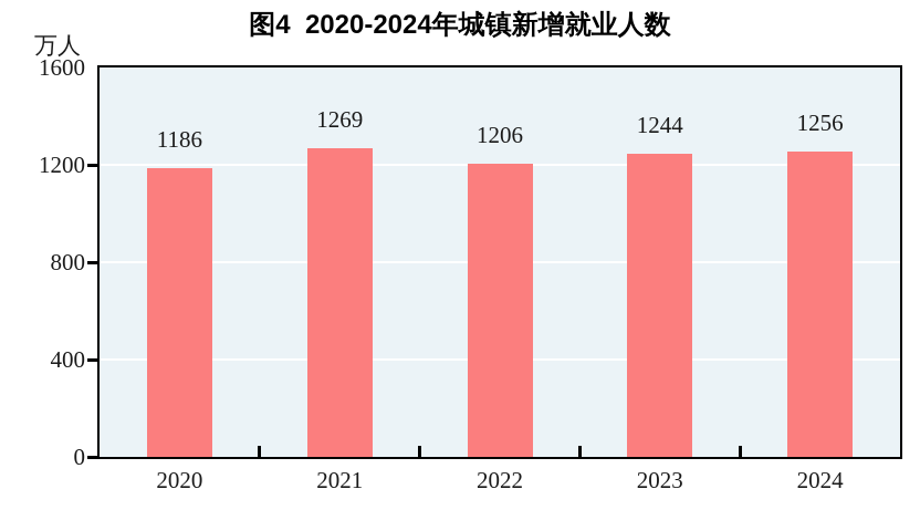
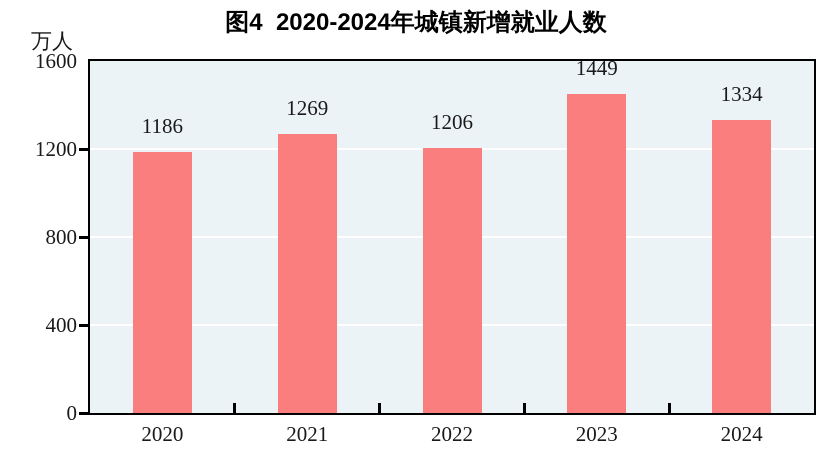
2023: 1244 -> 1449
2024: 1256 -> 1334
